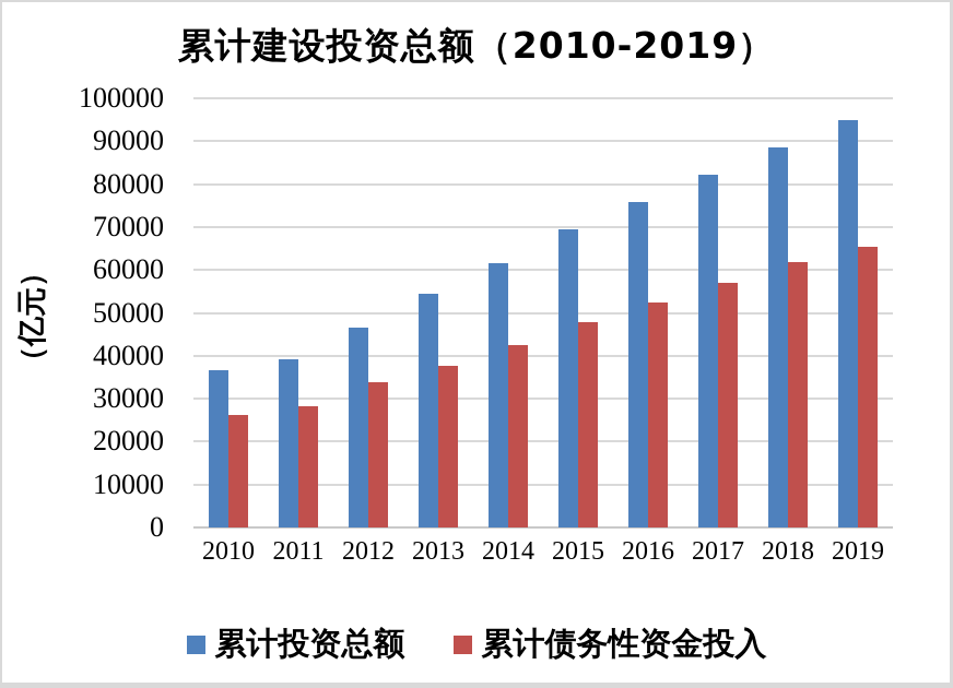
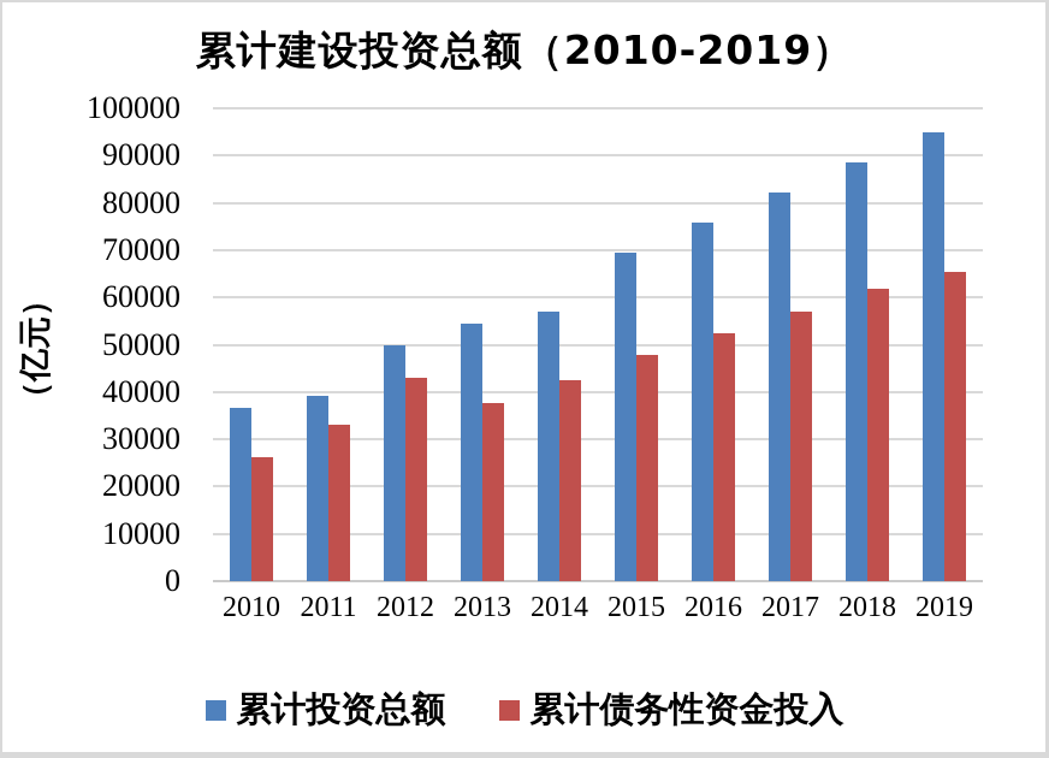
累计债务性资金投入/2011: 28000 -> 33000
累计投资总额/2012: 47000 -> 50000
累计债务性资金投入/2012: 34000 -> 43000
累计投资总额/2014: 62000 -> 57000
